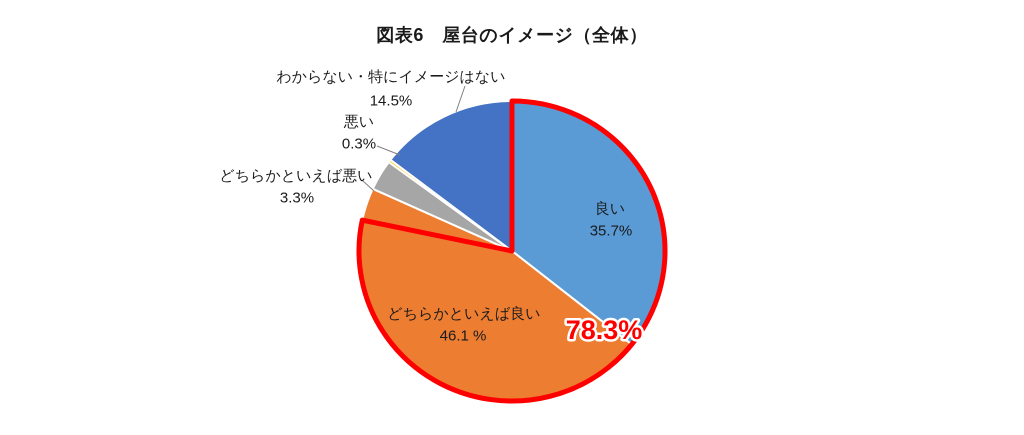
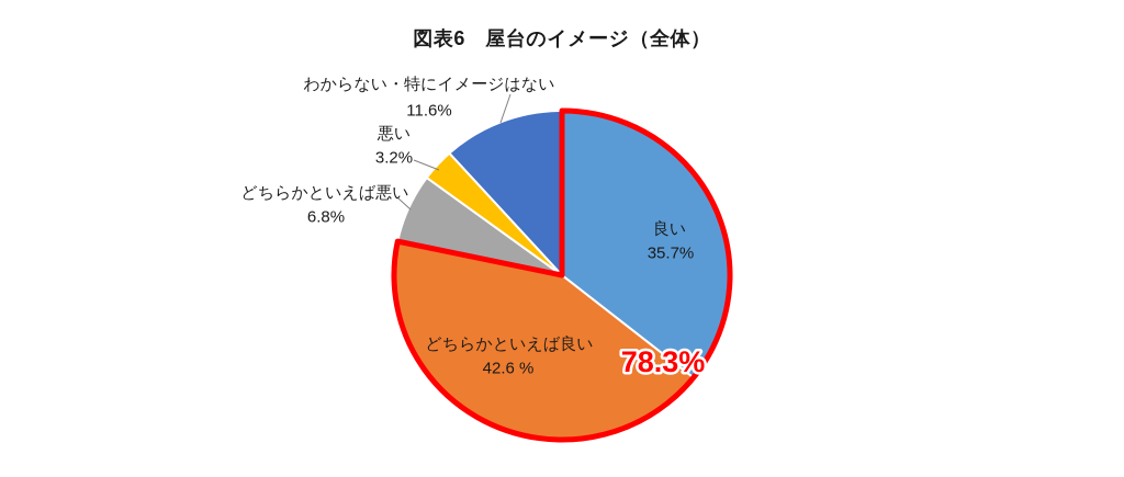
どちらかといえば良い: 46.1 -> 42.6
どちらかといえば悪い: 3.3% -> 6.8%
悪い: 0.3% -> 3.2%
わからない・特にイメージはない: 14.5% -> 11.6%
